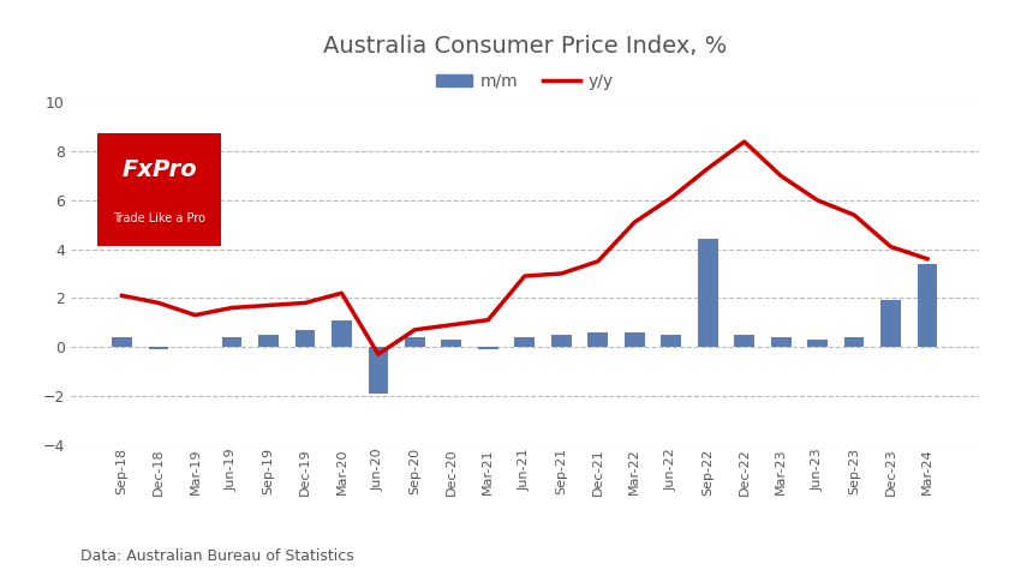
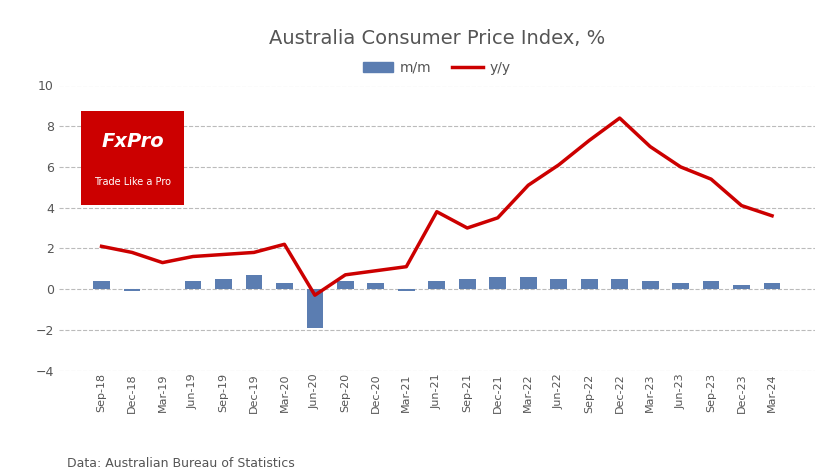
m/m/Mar-20: 1.1 -> 0.3
y/y/Jun-21: 2.9 -> 3.8
m/m/Sep-22: 4.4 -> 0.5
m/m/Dec-23: 1.9 -> 0.2
m/m/Mar-24: 3.4 -> 0.3
